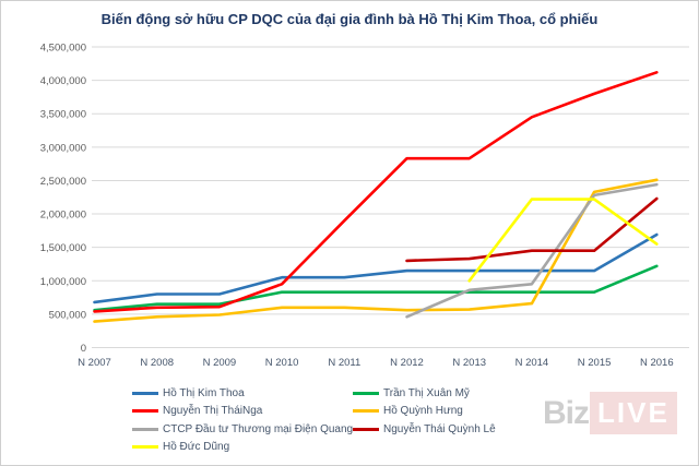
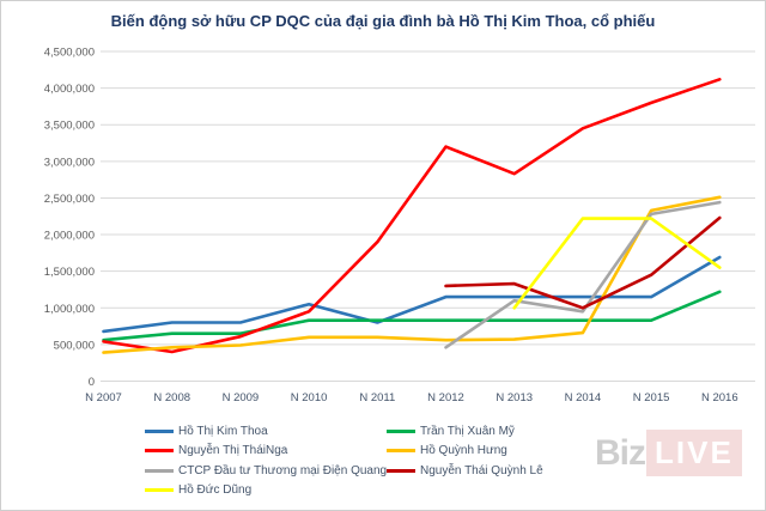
Nguyễn Thị TháiNga/N 2008: 600000 -> 400000
Hồ Thị Kim Thoa/N 2011: 1000000 -> 800000
Nguyễn Thị TháiNga/N 2012: 2800000 -> 3200000
CTCP Đầu tư Thương mại Điện Quang/N 2013: 900000 -> 1100000
Nguyễn Thái Quỳnh Lê/N 2014: 1400000 -> 1000000
